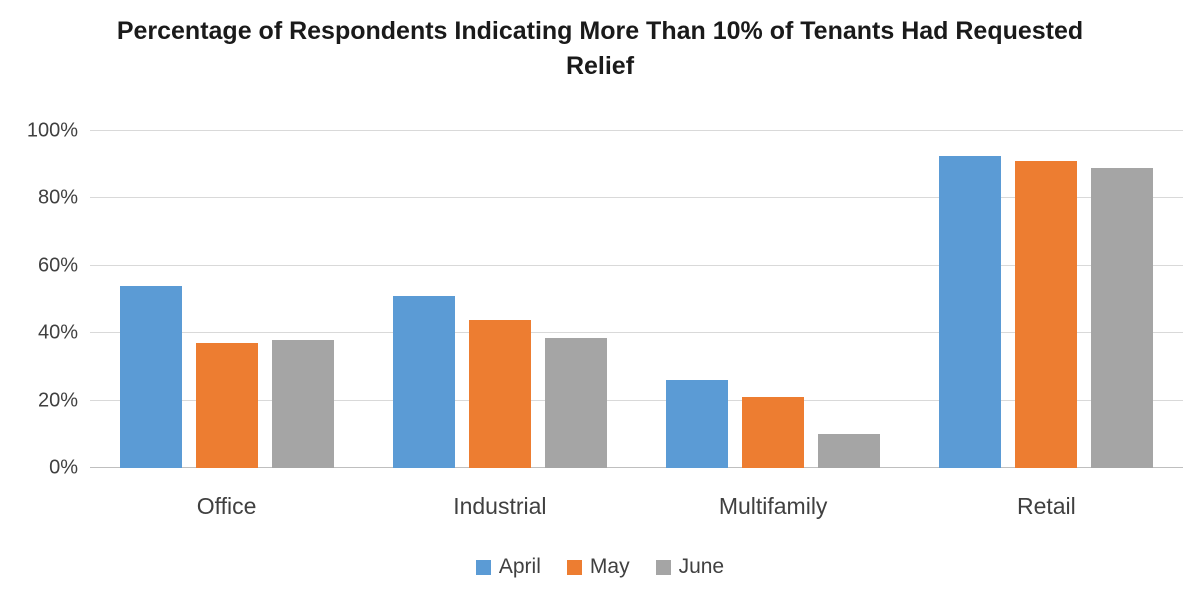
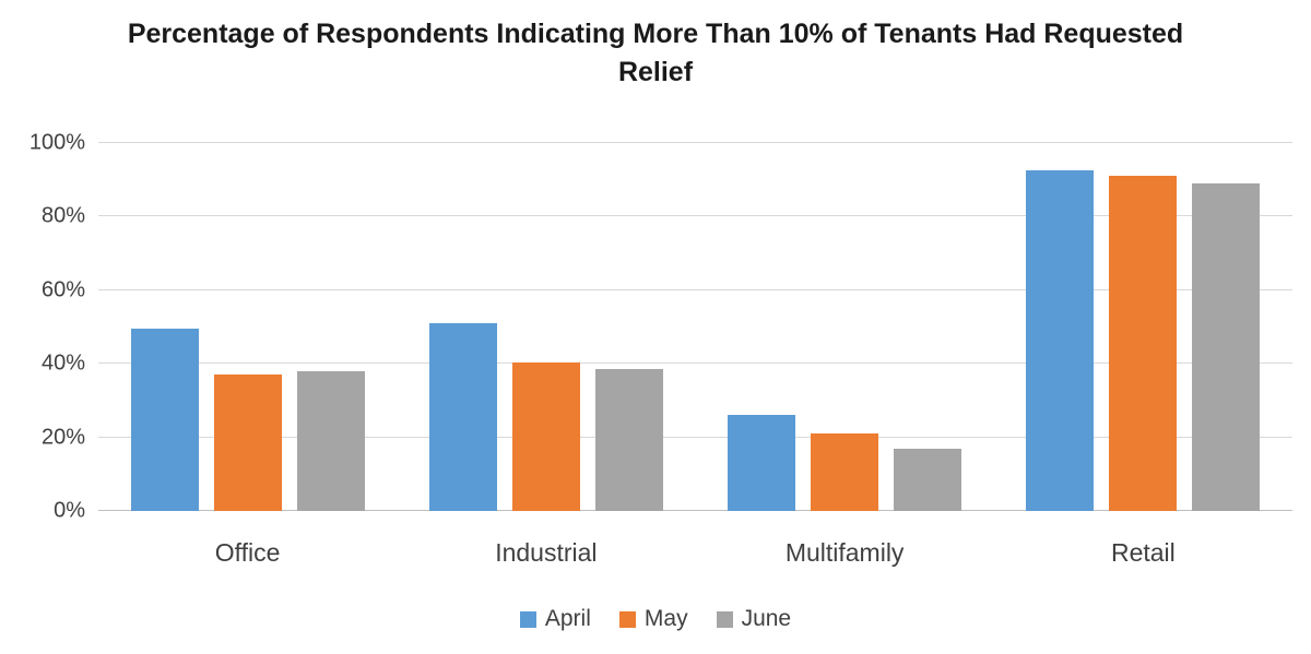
April/Office: 54% -> 50%
May/Industrial: 44% -> 40%
June/Multifamily: 10% -> 17%
